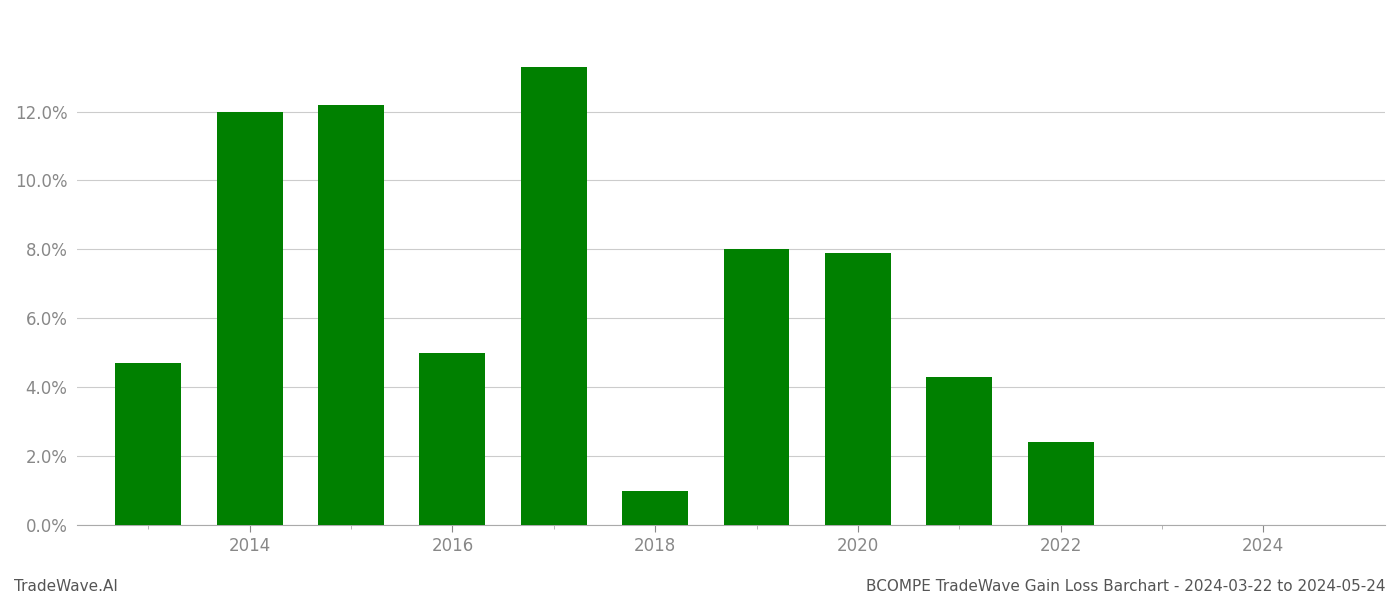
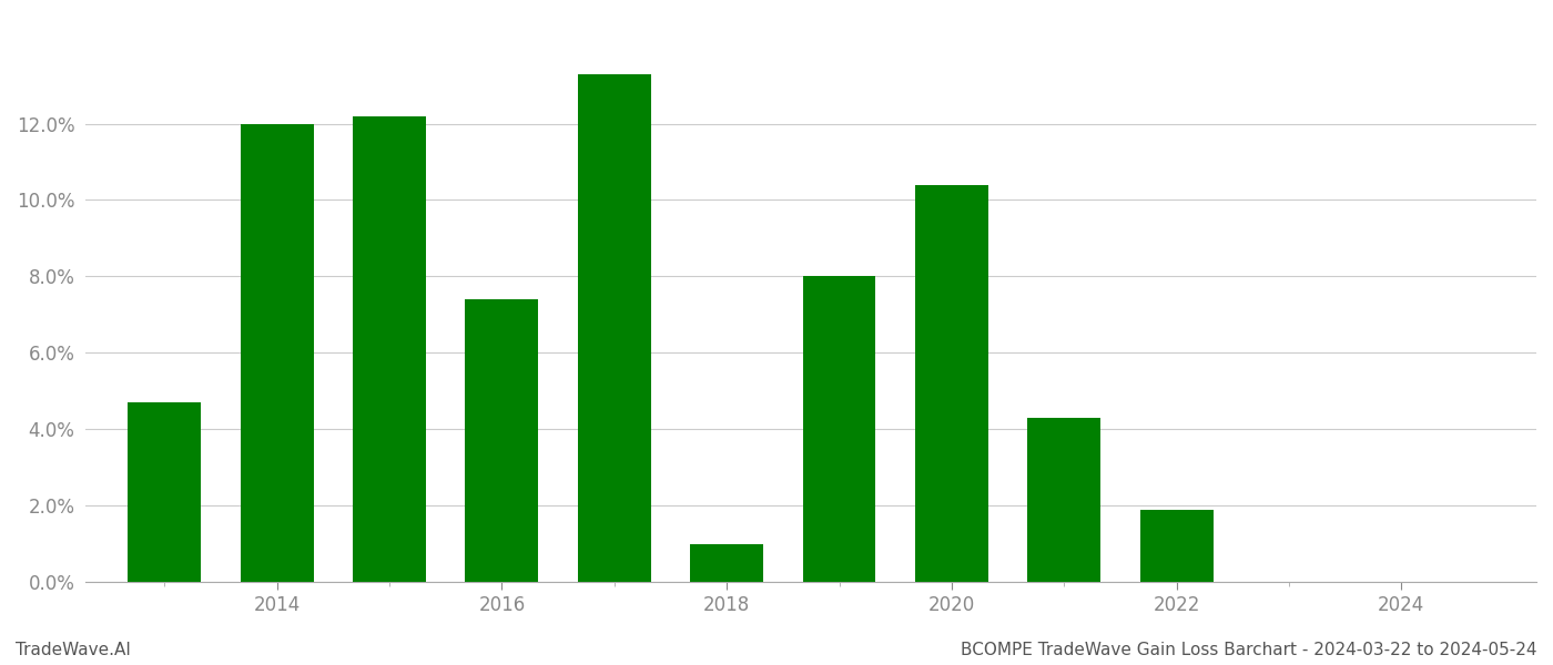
2016: 5.0% -> 7.4%
2020: 7.9% -> 10.4%
2022: 2.4% -> 1.9%
